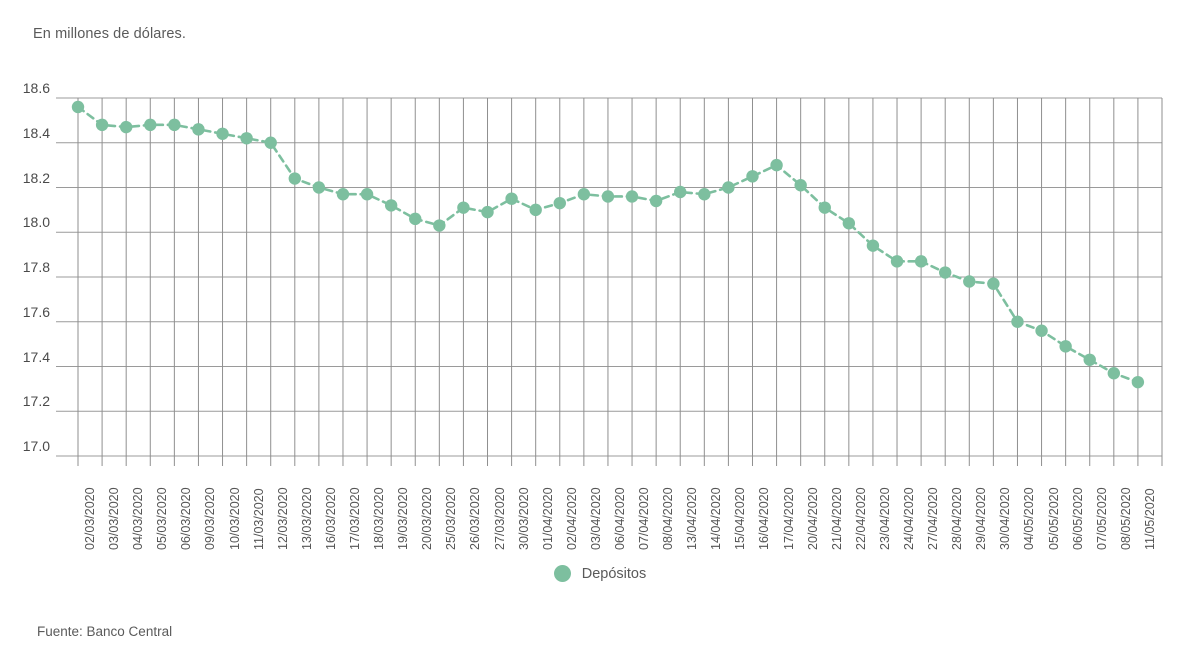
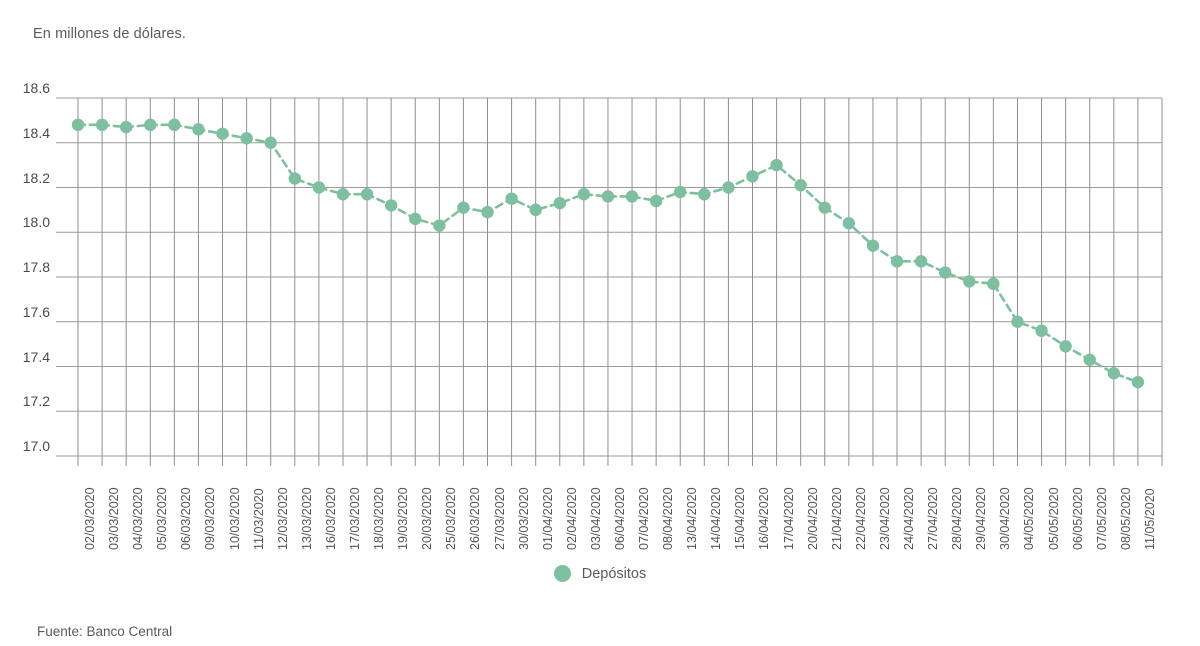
02/03/2020: 18.56 -> 18.48
